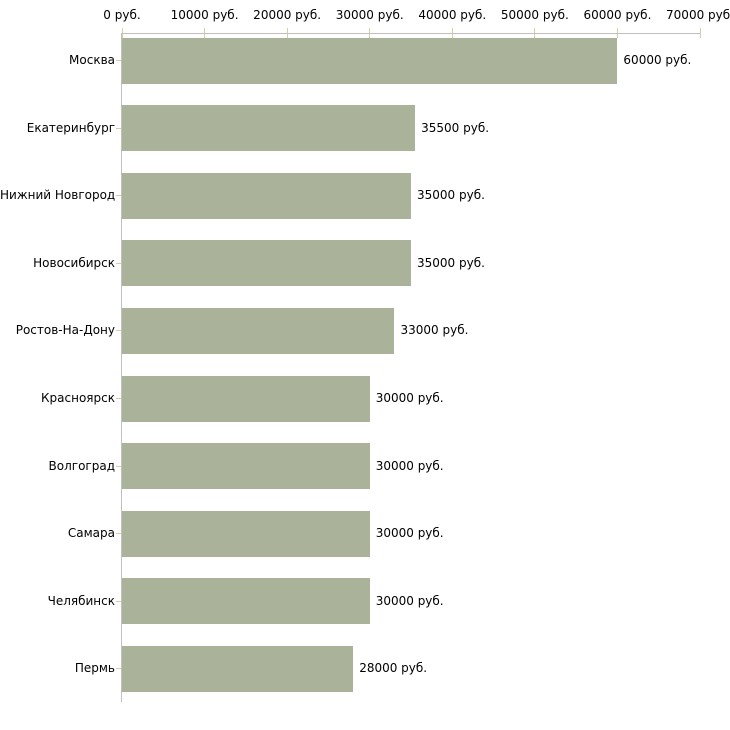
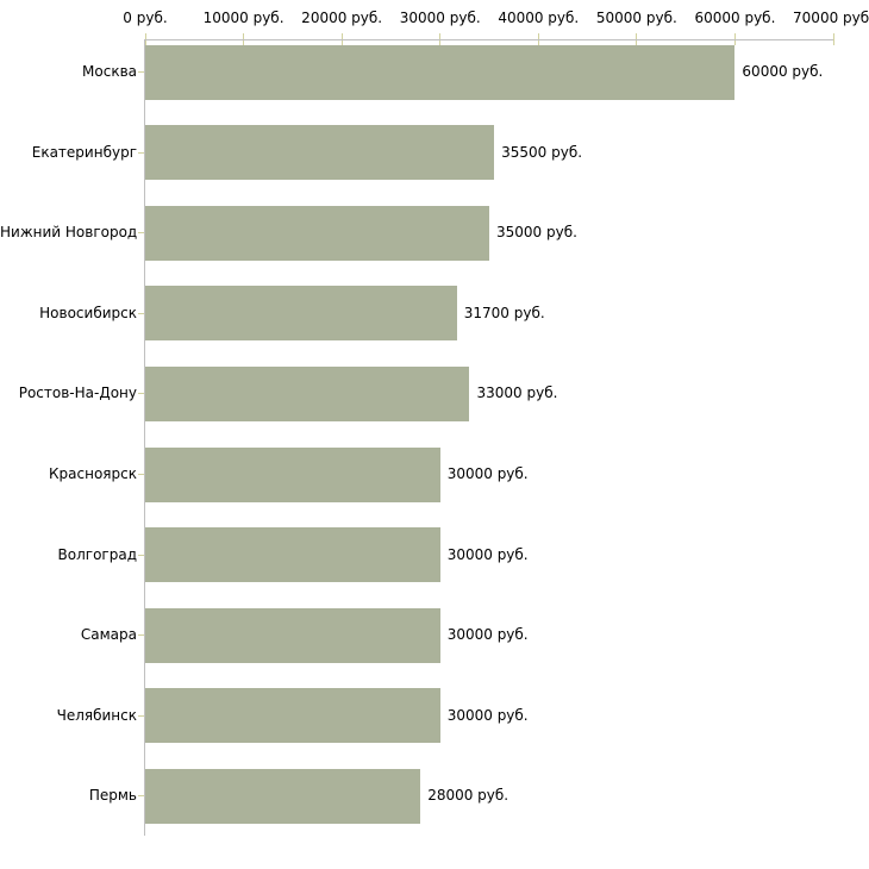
Новосибирск: 35000 -> 31700
